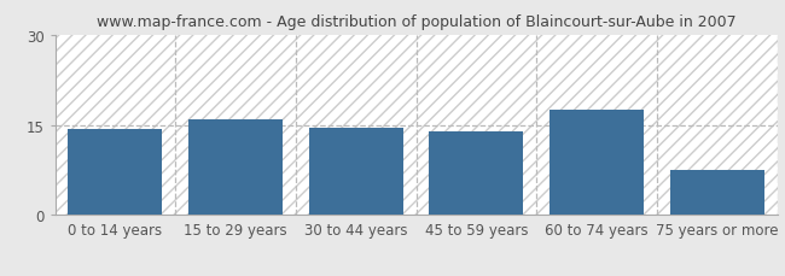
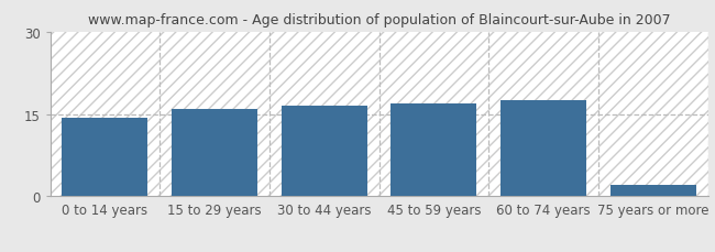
30 to 44 years: 14.5 -> 16.5
45 to 59 years: 14.0 -> 17.0
75 years or more: 7.5 -> 2.0
